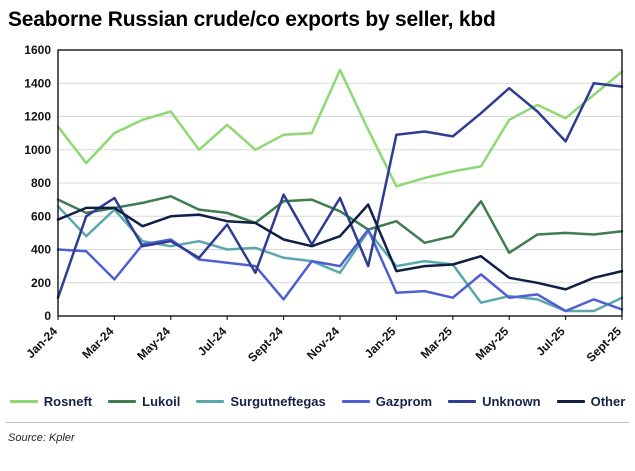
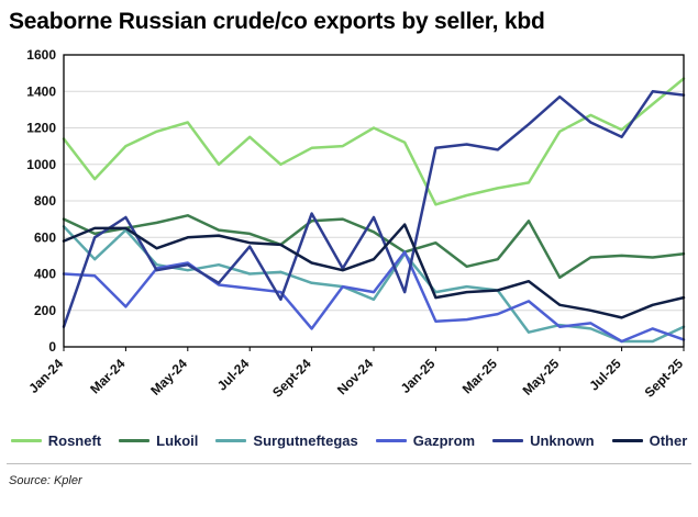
Rosneft/Nov-24: 1480 -> 1200
Gazprom/Mar-25: 110 -> 180
Unknown/Jul-25: 1050 -> 1150
